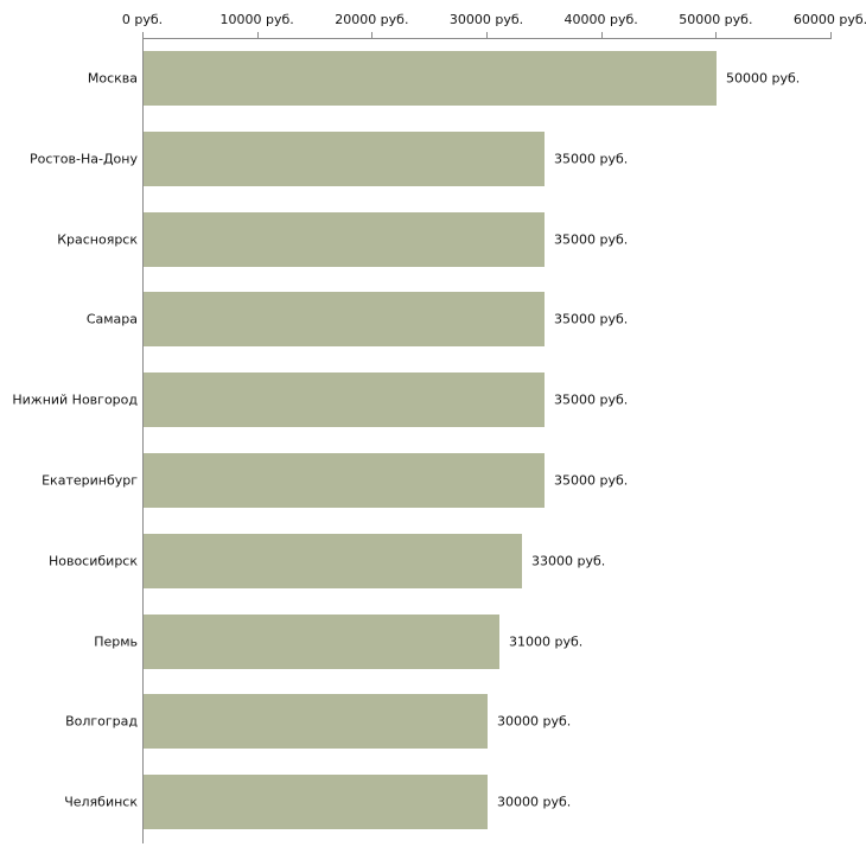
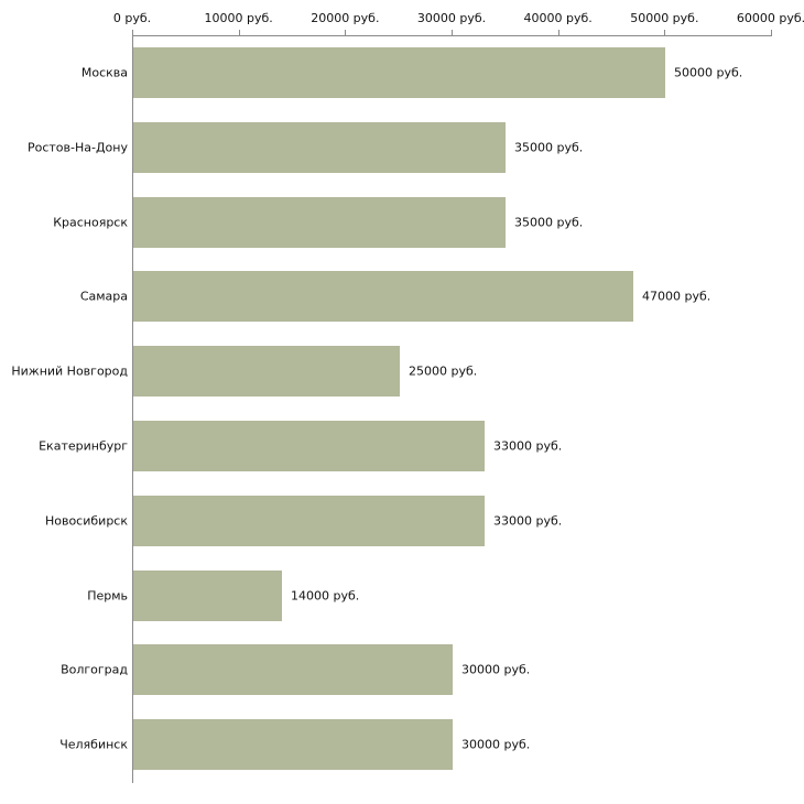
Самара: 35000 -> 47000
Нижний Новгород: 35000 -> 25000
Екатеринбург: 35000 -> 33000
Пермь: 31000 -> 14000
